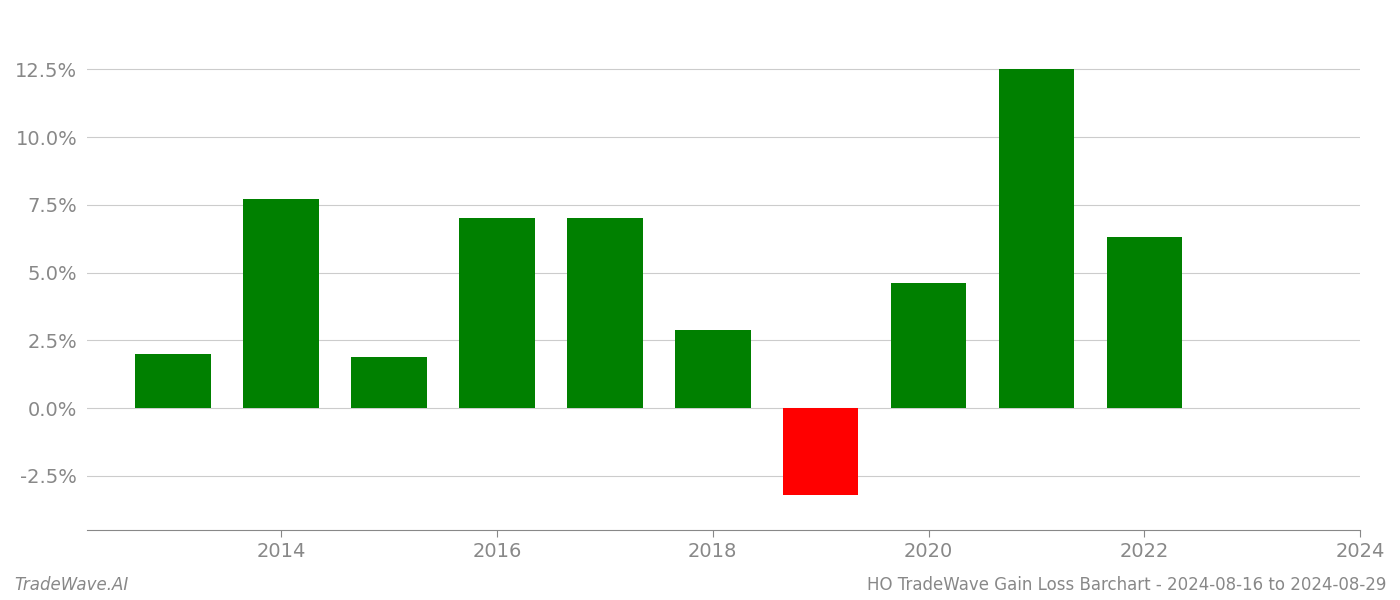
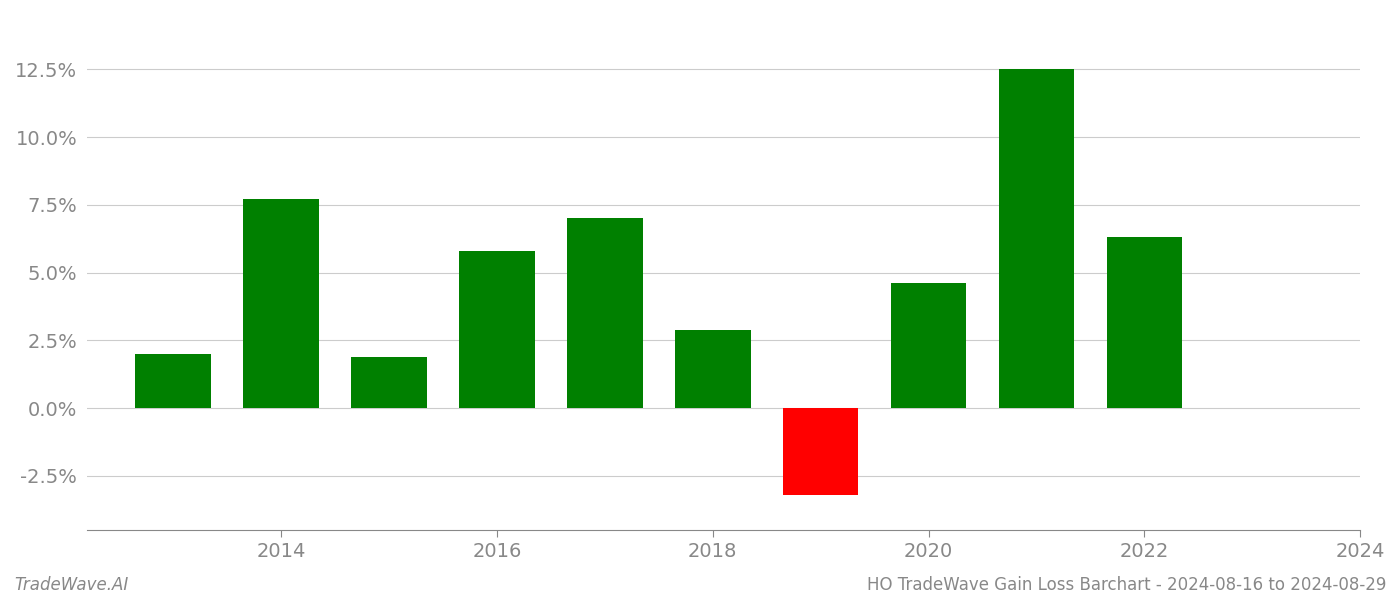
2016: 7.0% -> 5.8%
